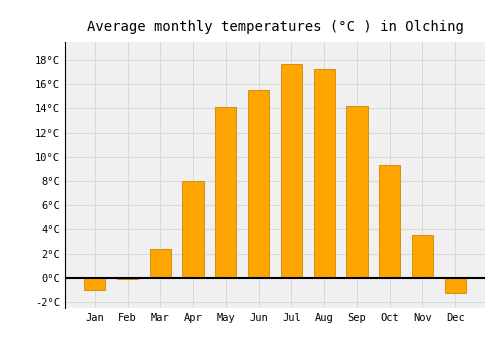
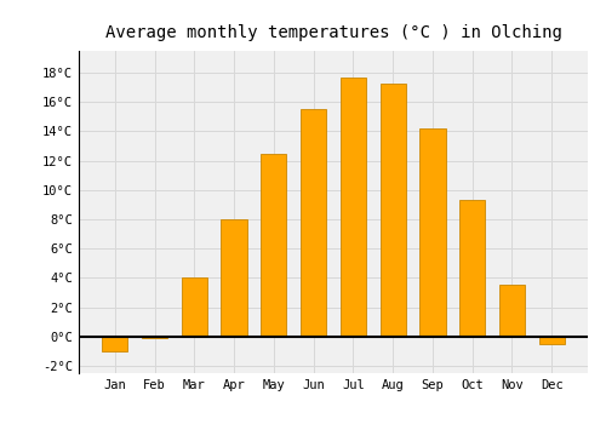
Mar: 2.4°C -> 4.0°C
May: 14.1°C -> 12.5°C
Dec: -1.3°C -> -0.5°C
